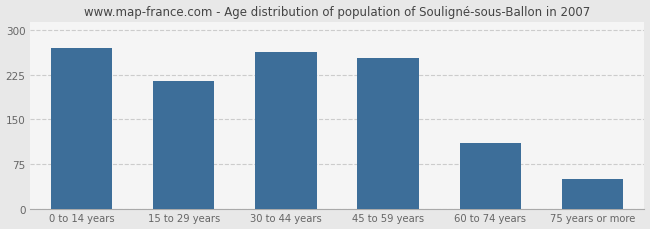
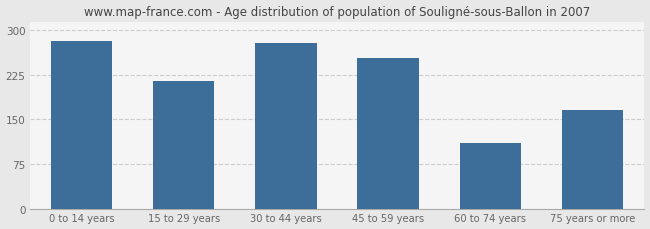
0 to 14 years: 271 -> 282
30 to 44 years: 263 -> 278
75 years or more: 50 -> 166
